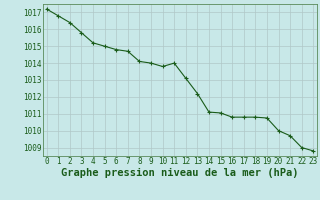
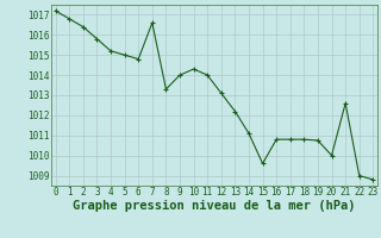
7: 1014.7 -> 1016.6
8: 1014.1 -> 1013.3
10: 1013.8 -> 1014.3
15: 1011.0 -> 1009.6
21: 1009.7 -> 1012.6
